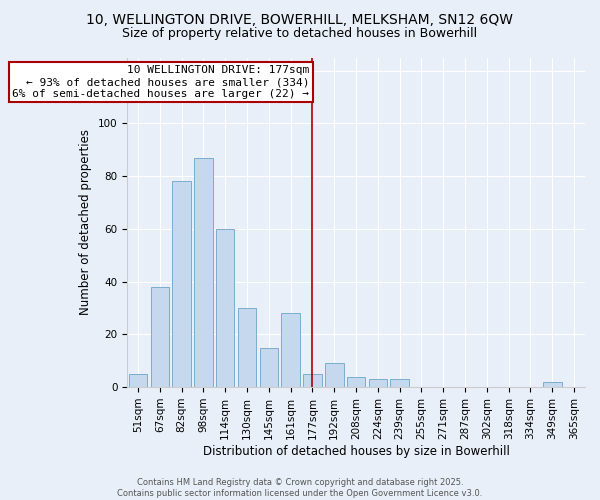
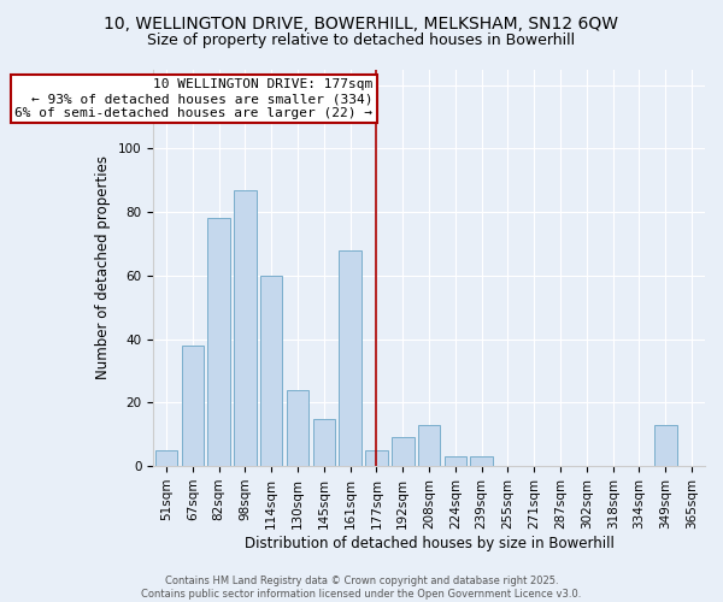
130sqm: 30 -> 24
161sqm: 28 -> 68
208sqm: 4 -> 13
349sqm: 2 -> 13
